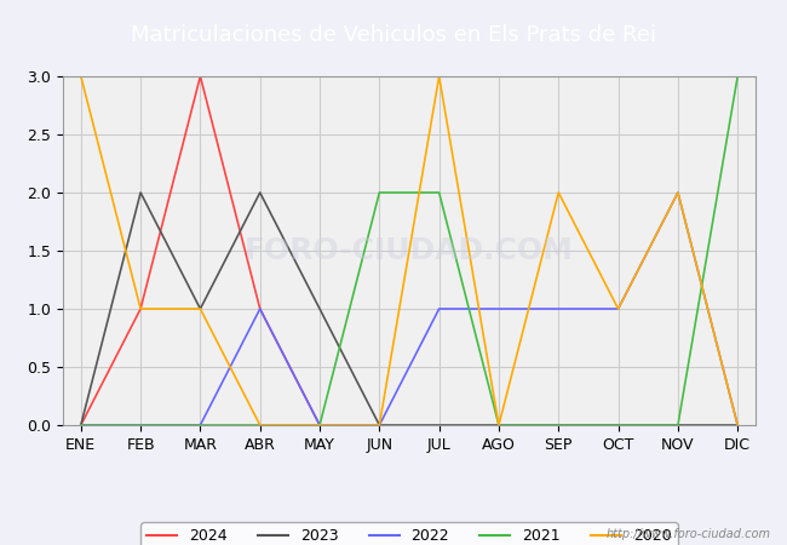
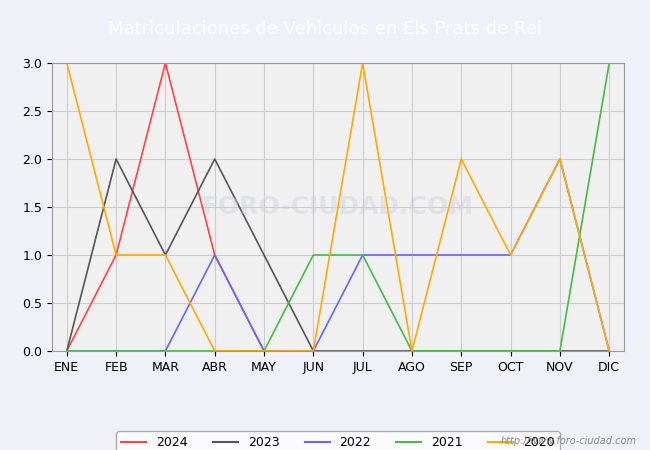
2021/JUN: 2 -> 1
2021/JUL: 2 -> 1
